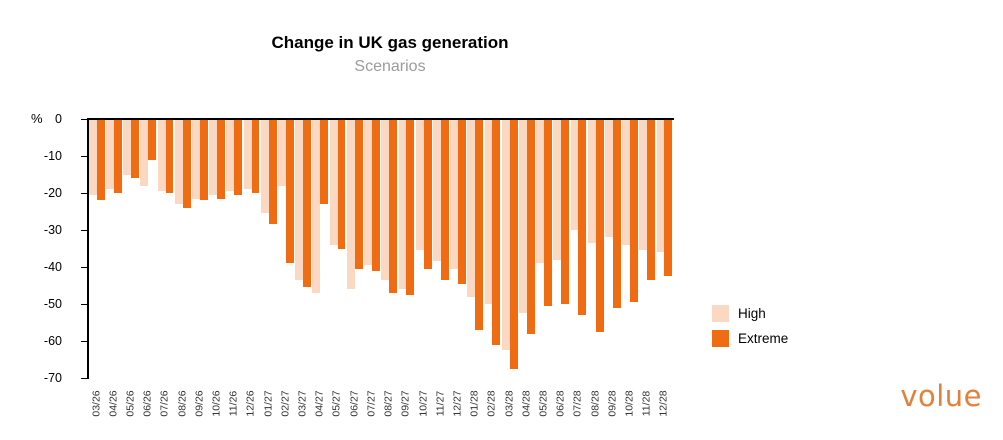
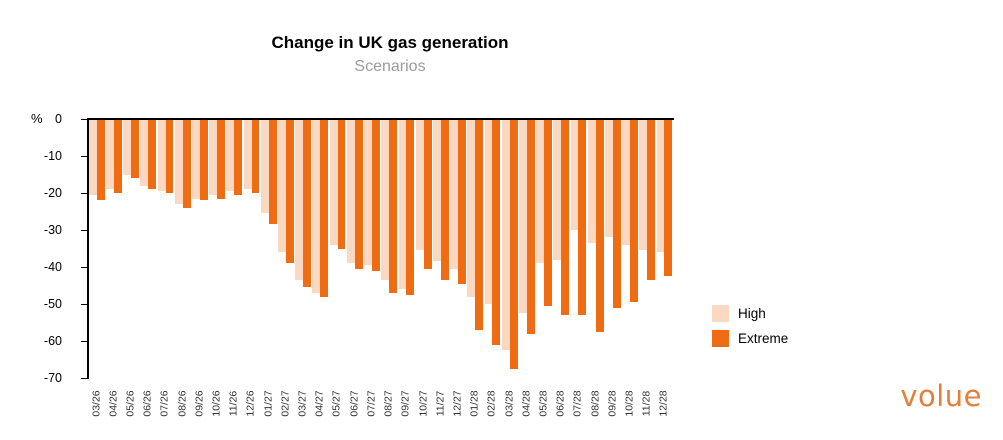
Extreme/06/26: -11 -> -19
High/02/27: -18 -> -36
Extreme/04/27: -23 -> -48
High/06/27: -46 -> -39
Extreme/06/28: -50 -> -53
